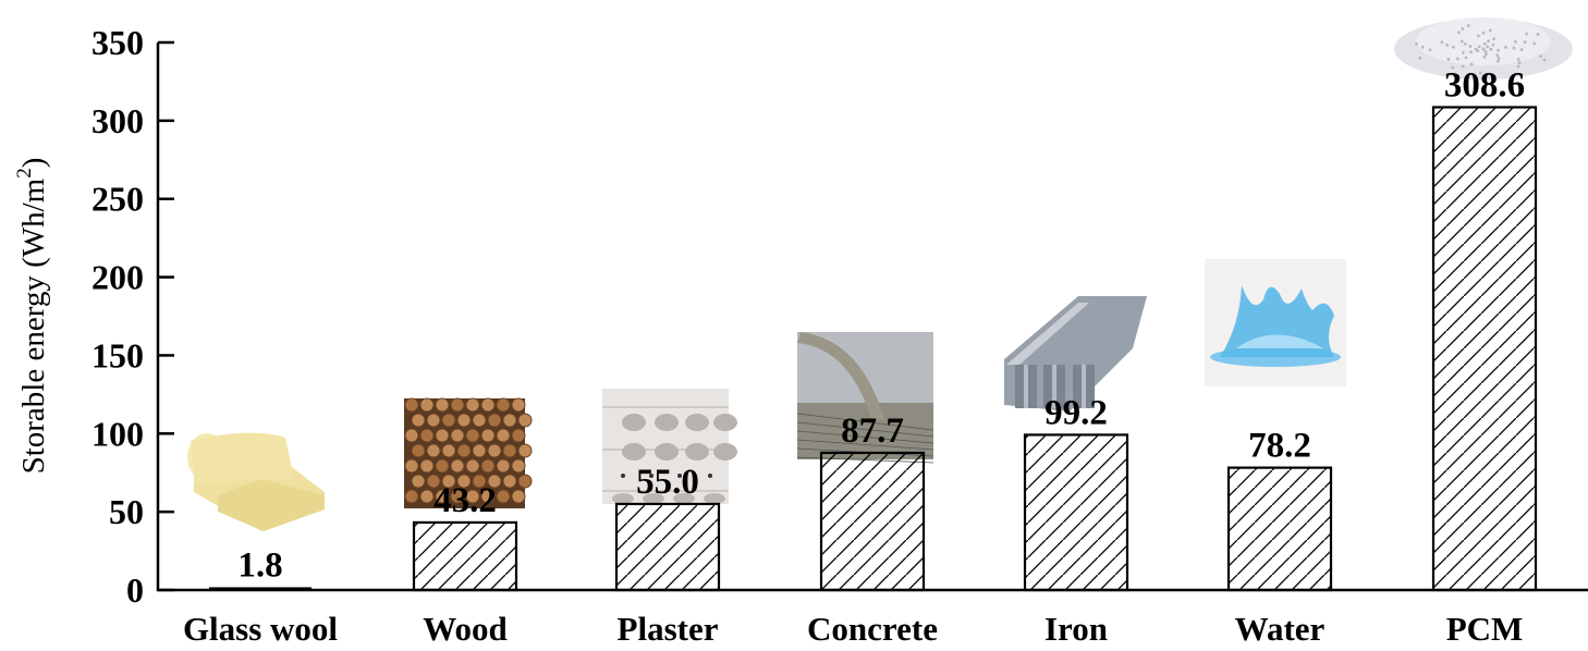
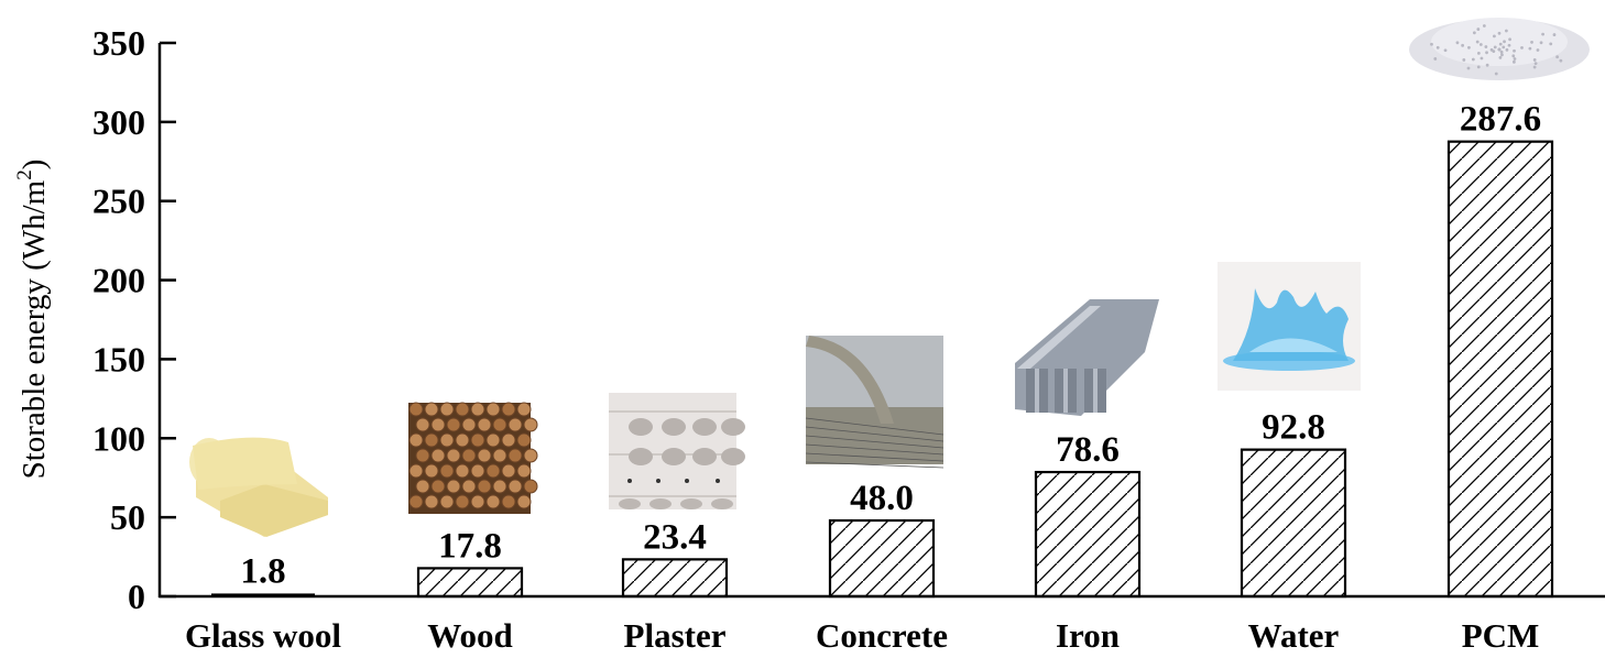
Wood: 43.2 -> 17.8
Plaster: 55.0 -> 23.4
Concrete: 87.7 -> 48.0
Iron: 99.2 -> 78.6
Water: 78.2 -> 92.8
PCM: 308.6 -> 287.6
